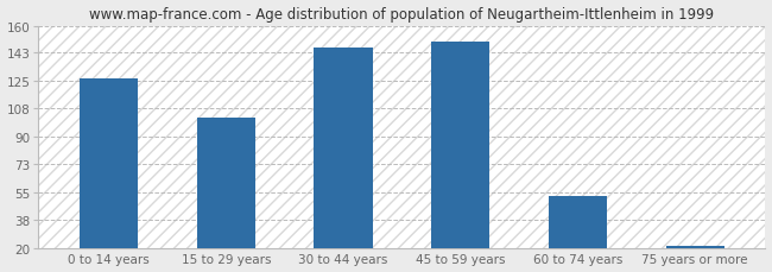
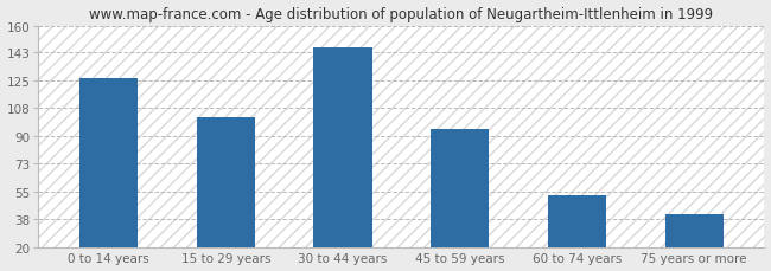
45 to 59 years: 150 -> 95
75 years or more: 22 -> 41
